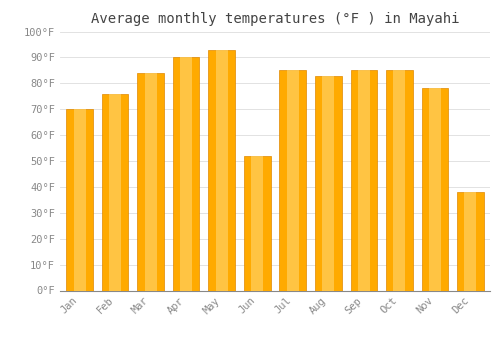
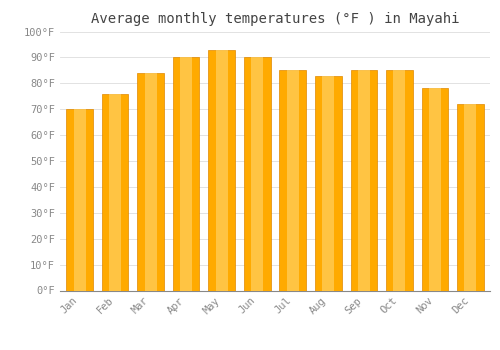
Jun: 52°F -> 90°F
Dec: 38°F -> 72°F
